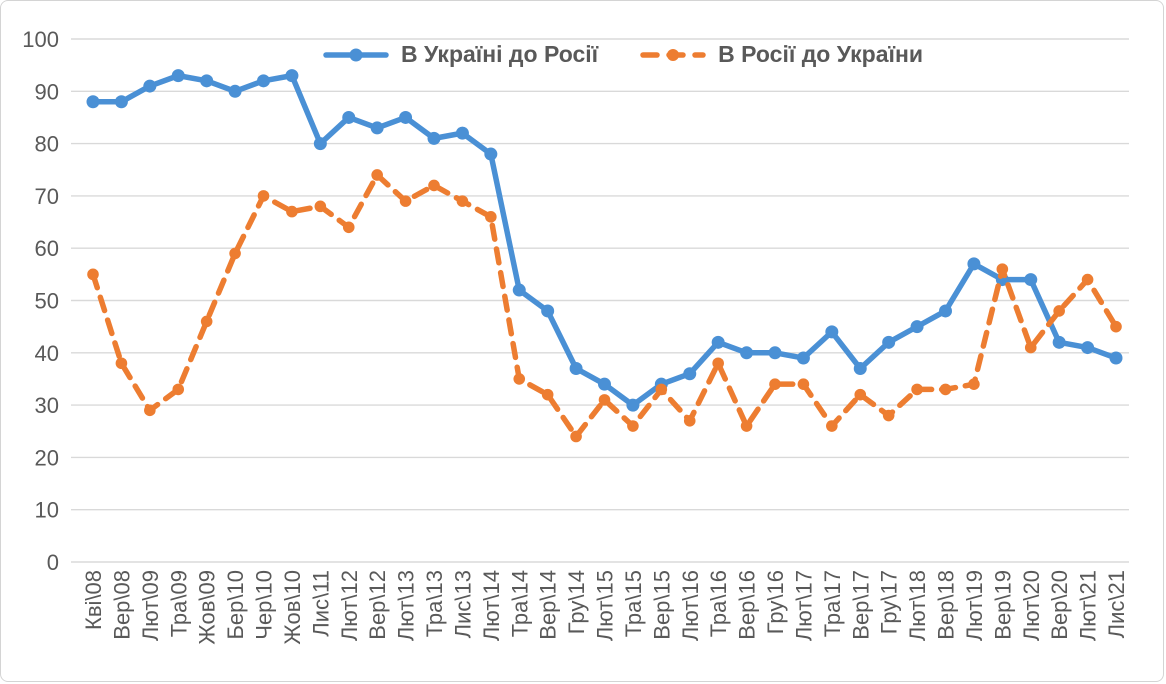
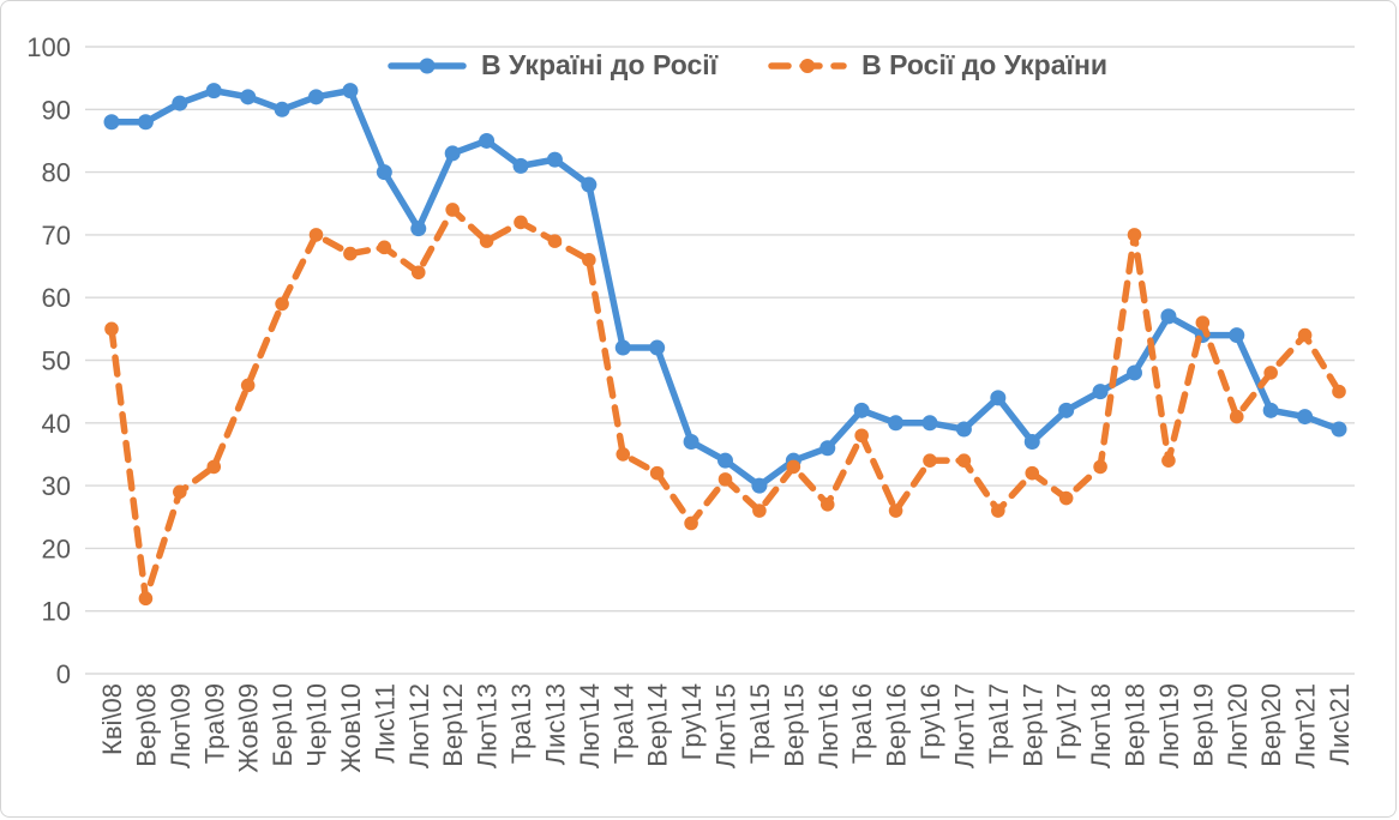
В Росії до України/Вер\08: 38 -> 12
В Україні до Росії/Лют\12: 85 -> 71
В Україні до Росії/Вер\14: 48 -> 52
В Росії до України/Вер\18: 33 -> 70
